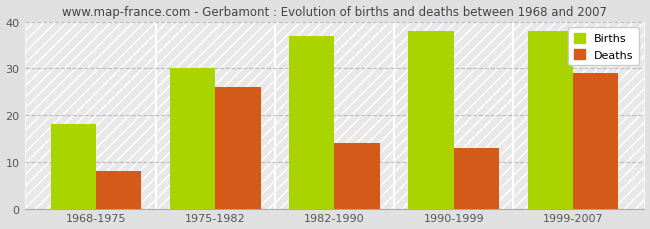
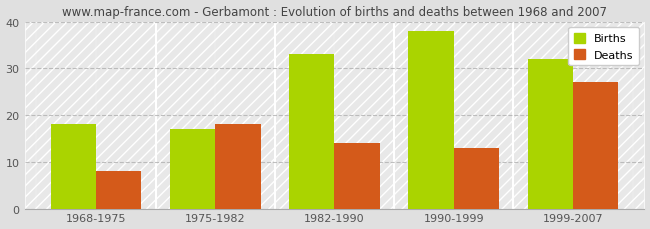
Births/1975-1982: 30 -> 17
Deaths/1975-1982: 26 -> 18
Births/1982-1990: 37 -> 33
Births/1999-2007: 38 -> 32
Deaths/1999-2007: 29 -> 27
